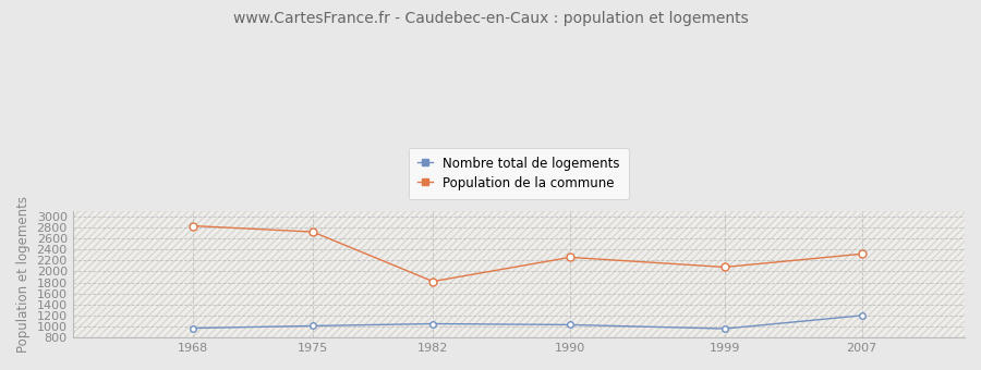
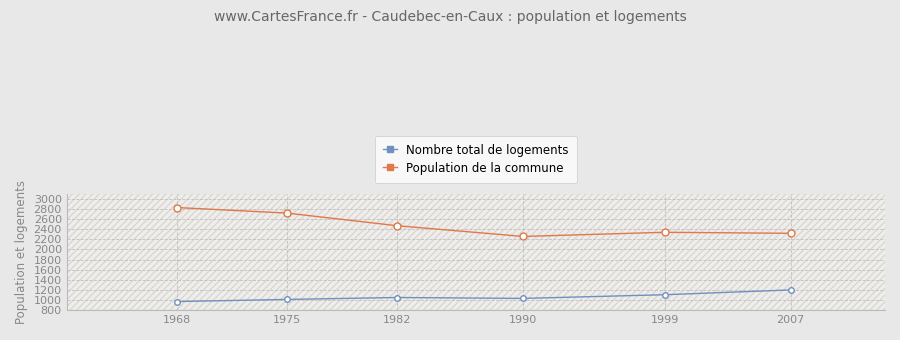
Population de la commune/1982: 1820 -> 2470
Nombre total de logements/1999: 960 -> 1100
Population de la commune/1999: 2080 -> 2340
